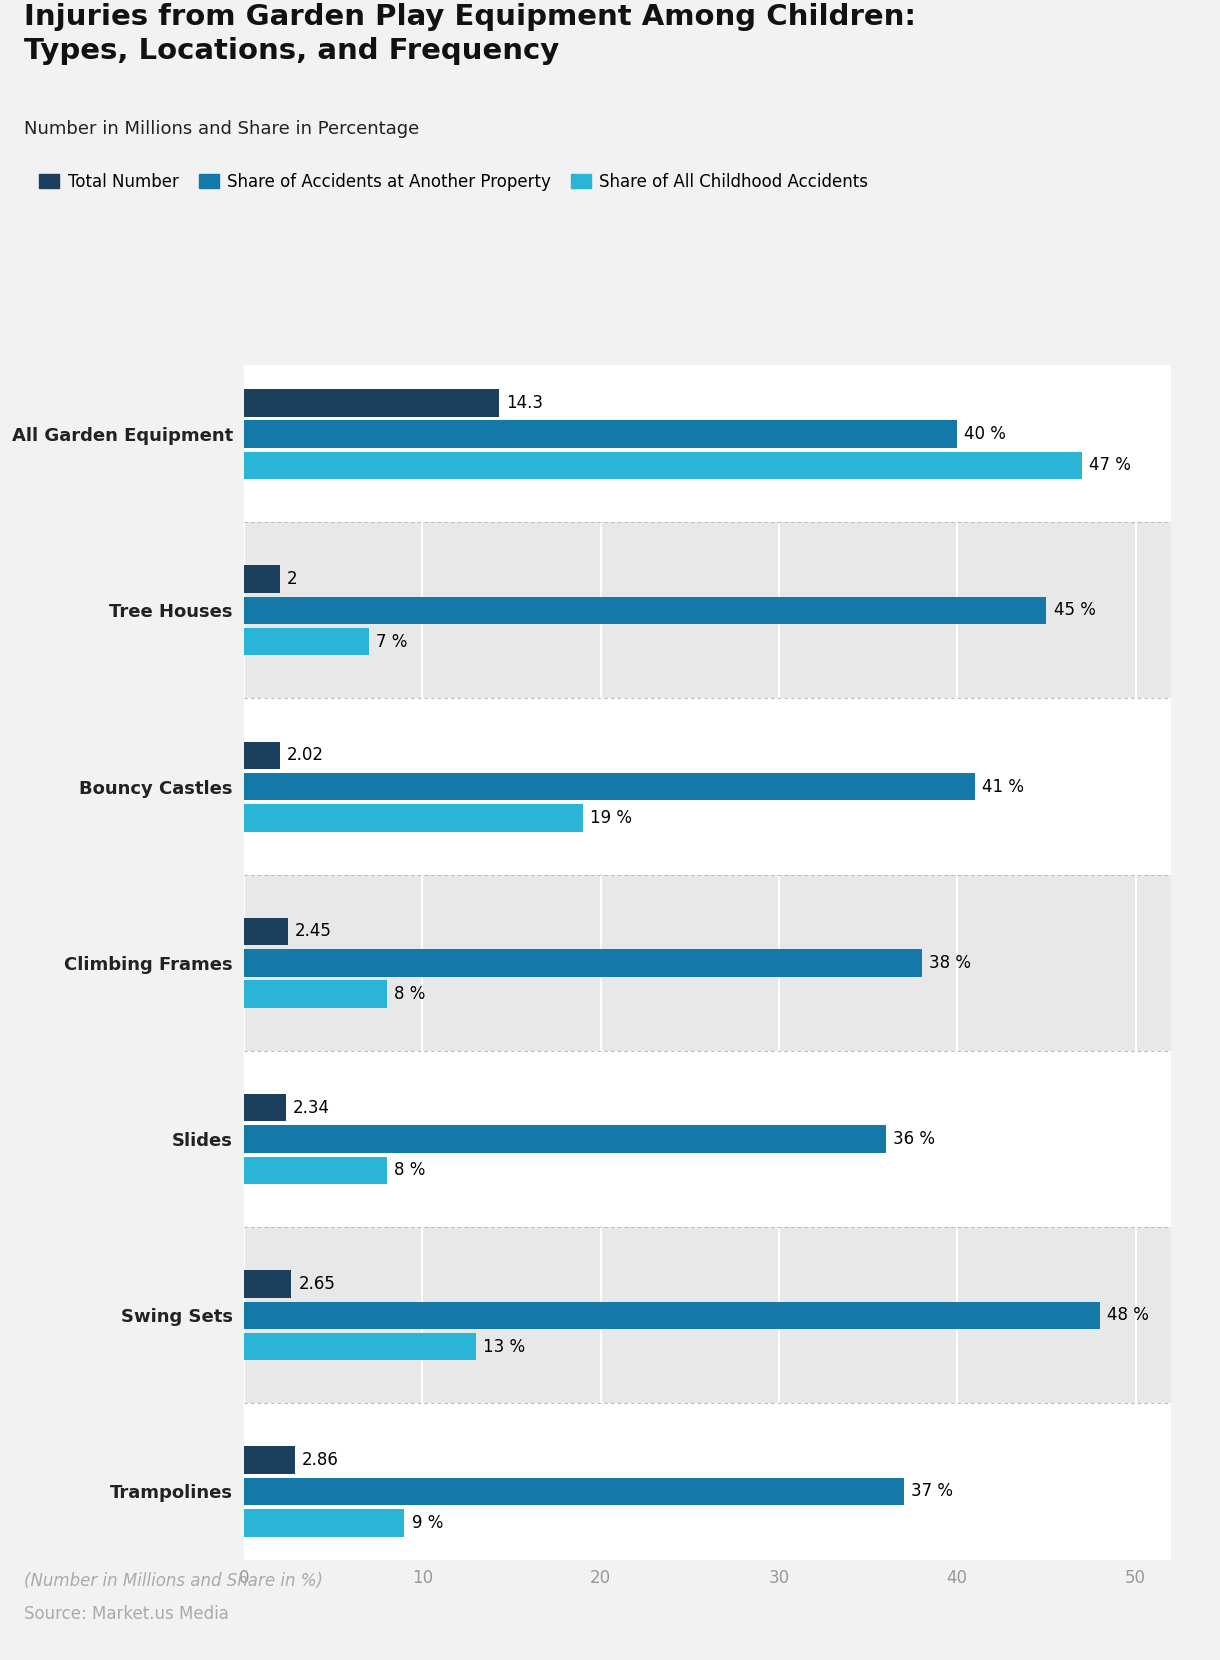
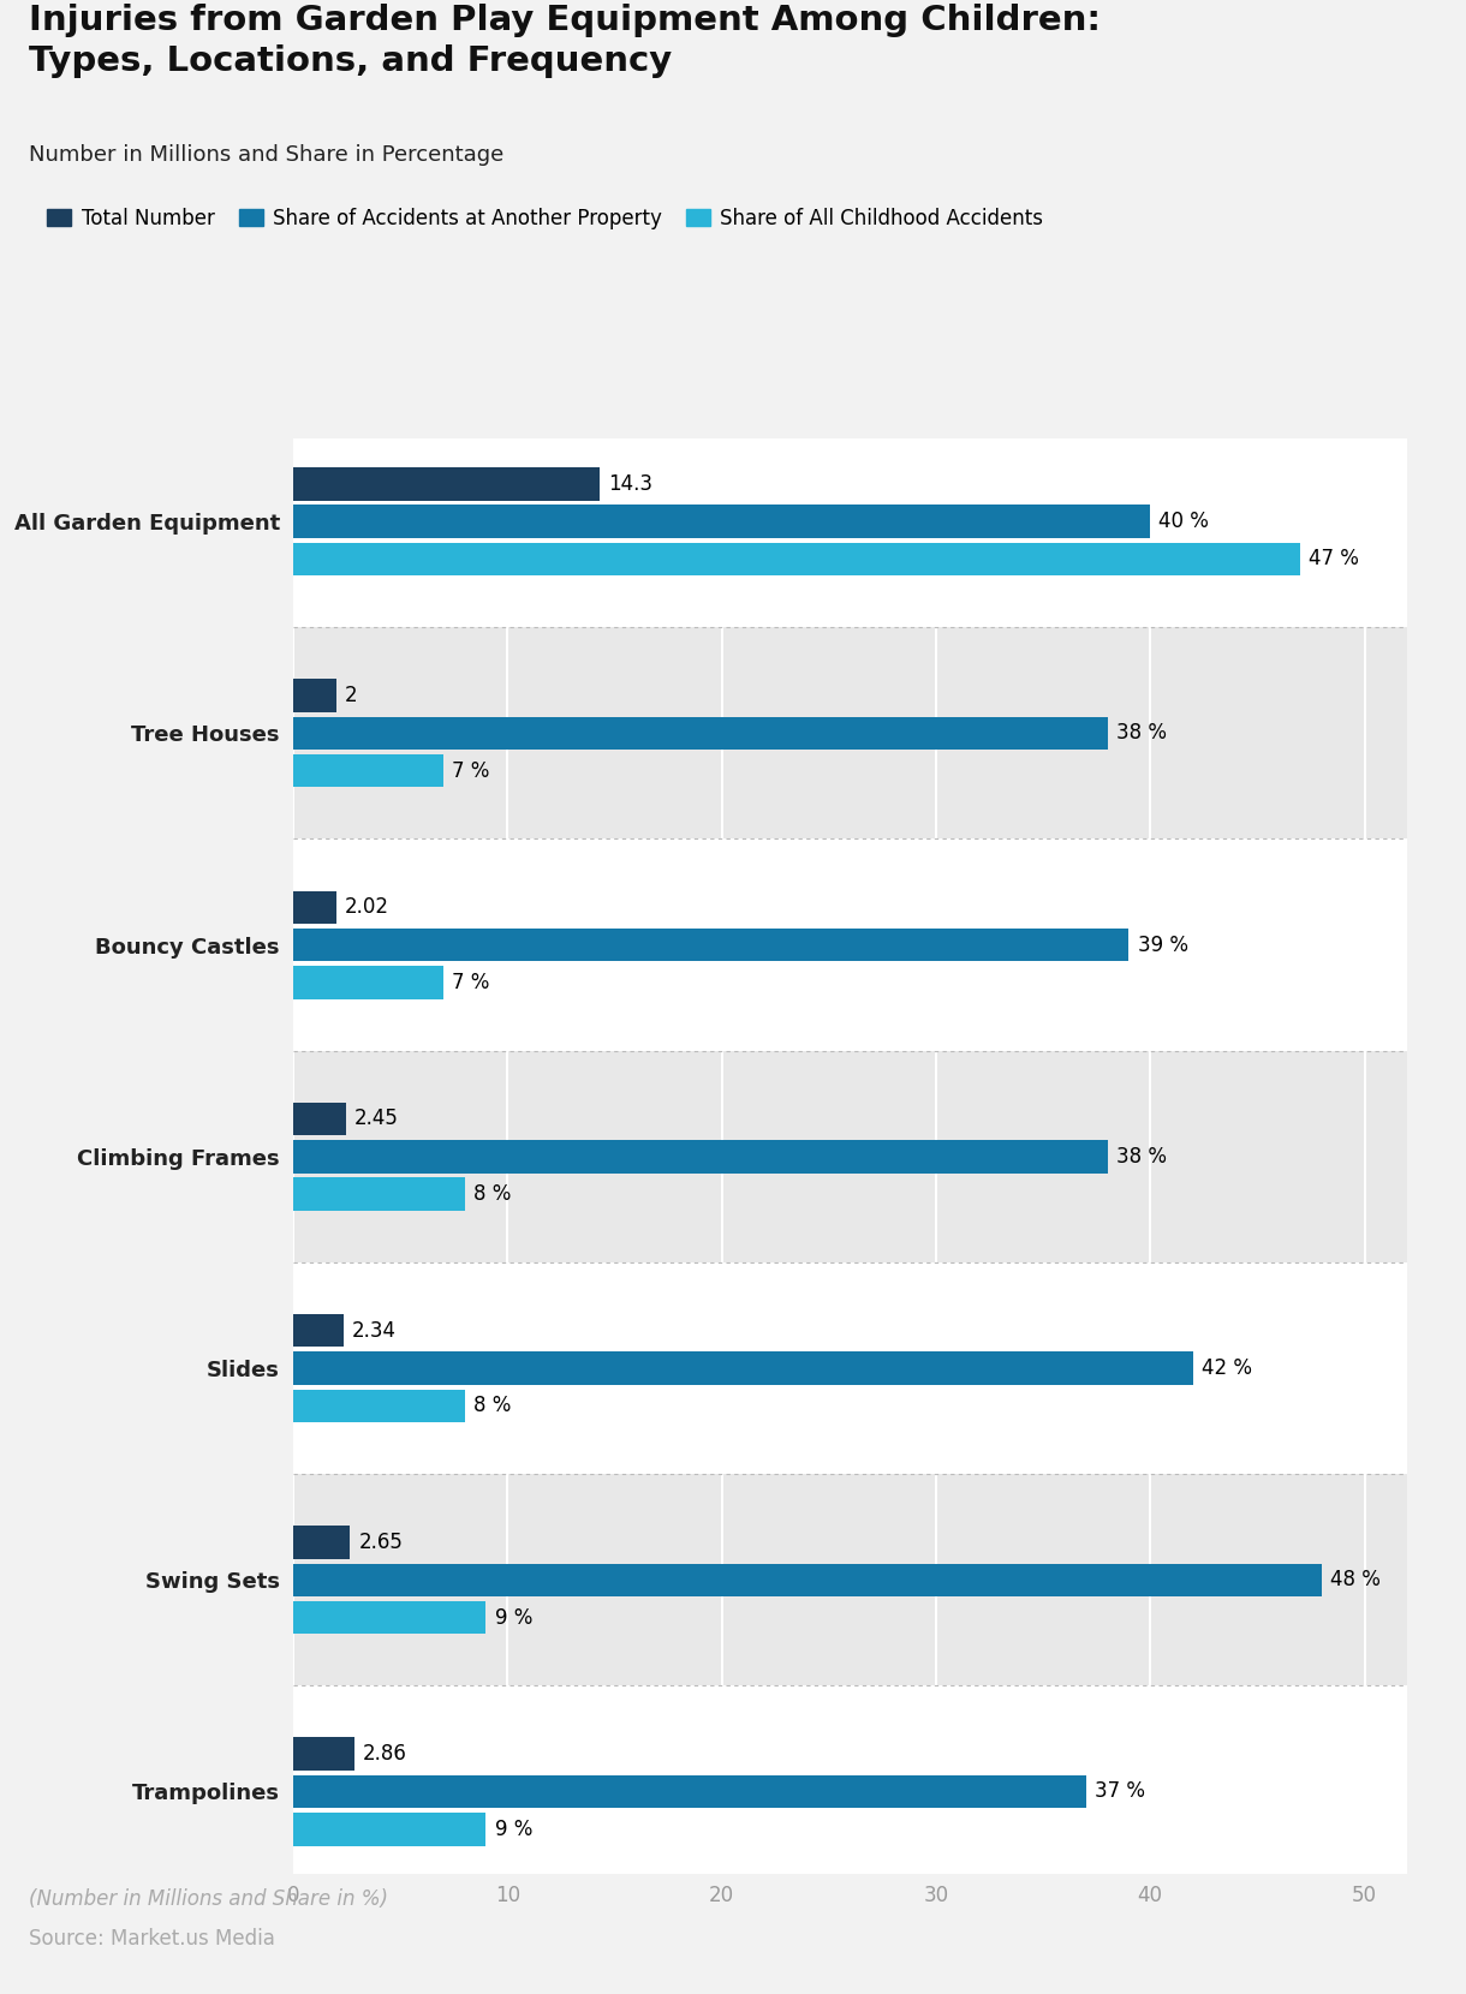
Share of Accidents at Another Property/Tree Houses: 45 -> 38
Share of Accidents at Another Property/Bouncy Castles: 41 -> 39
Share of All Childhood Accidents/Bouncy Castles: 19 -> 7
Share of Accidents at Another Property/Slides: 36 -> 42
Share of All Childhood Accidents/Swing Sets: 13 -> 9
